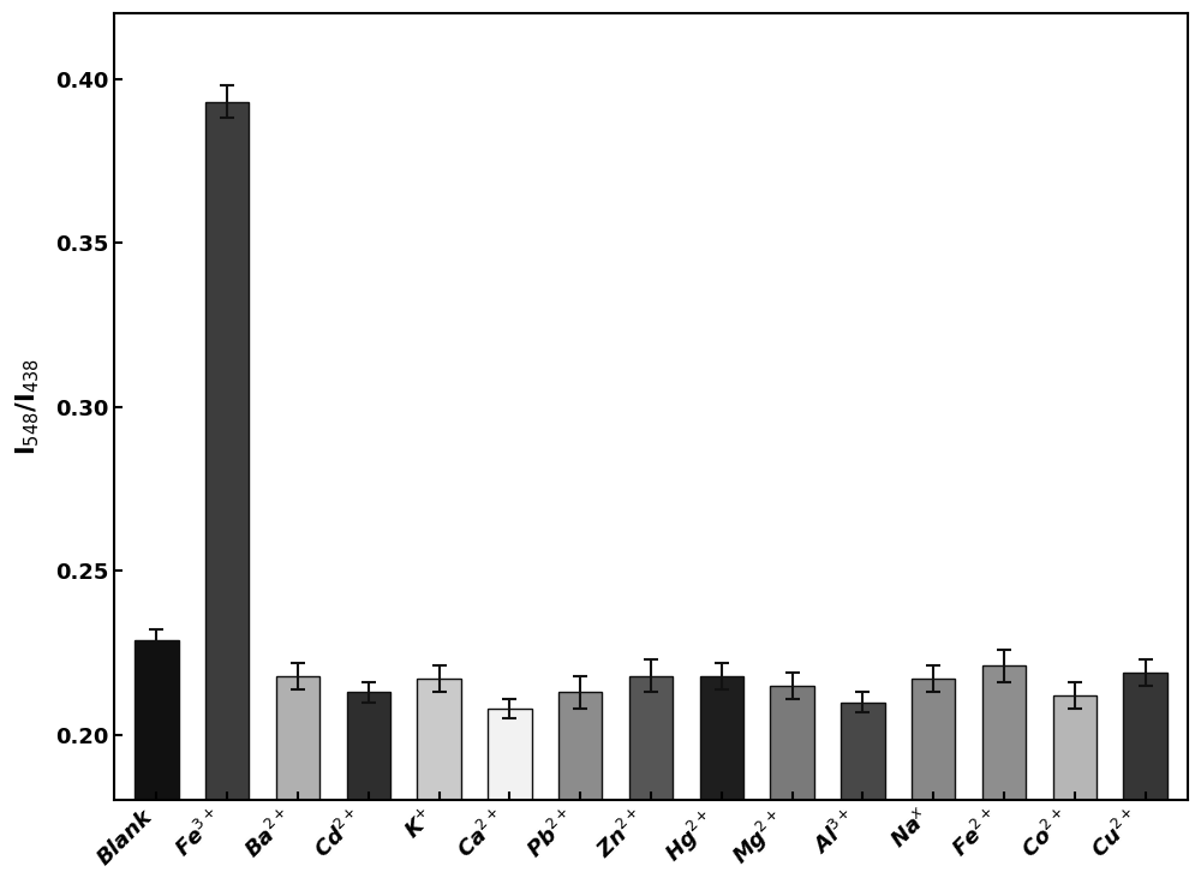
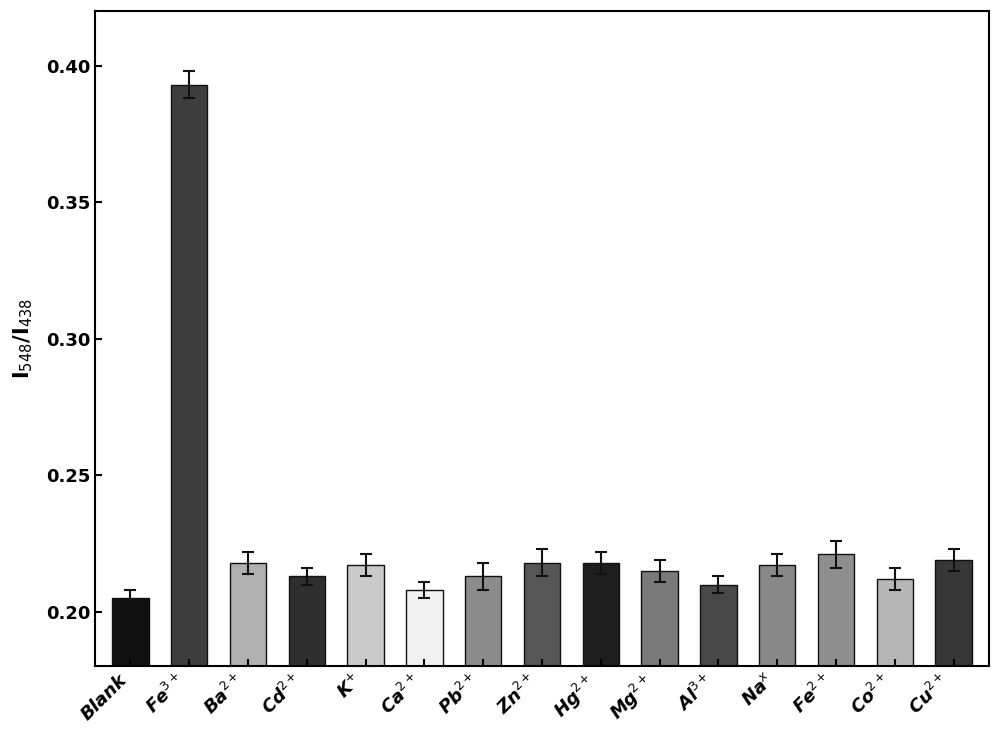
Blank: 0.229 -> 0.205
